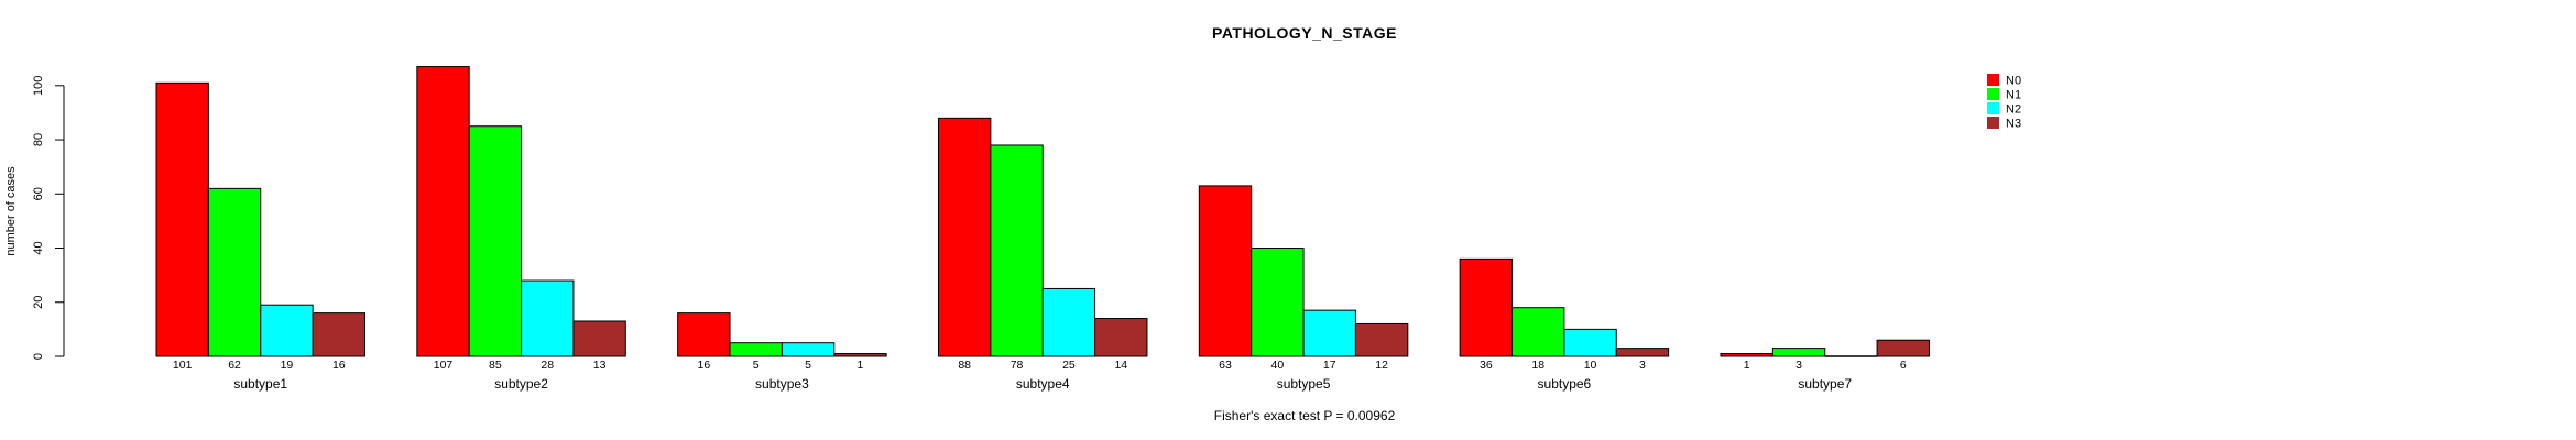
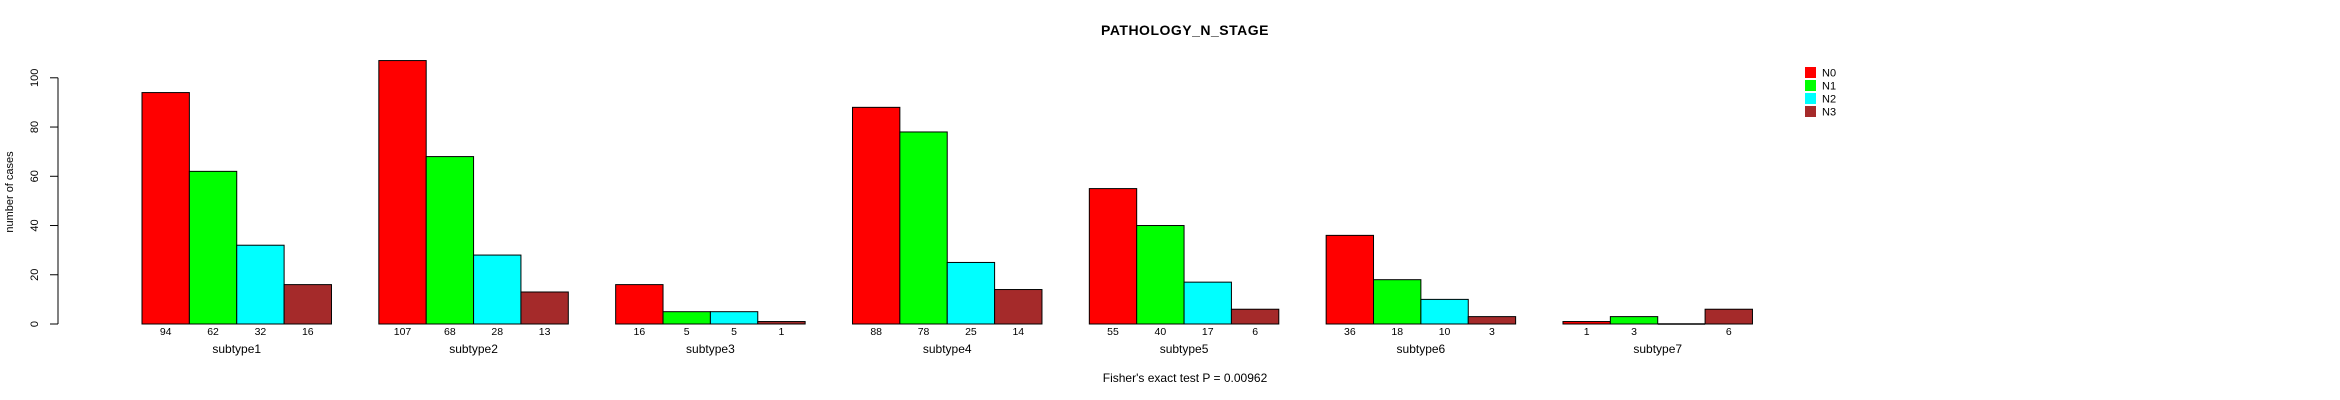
N0/subtype1: 101 -> 94
N2/subtype1: 19 -> 32
N1/subtype2: 85 -> 68
N0/subtype5: 63 -> 55
N3/subtype5: 12 -> 6
